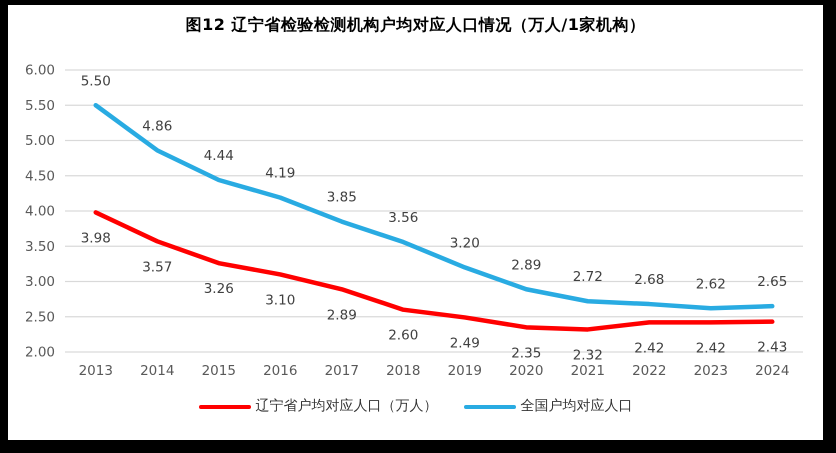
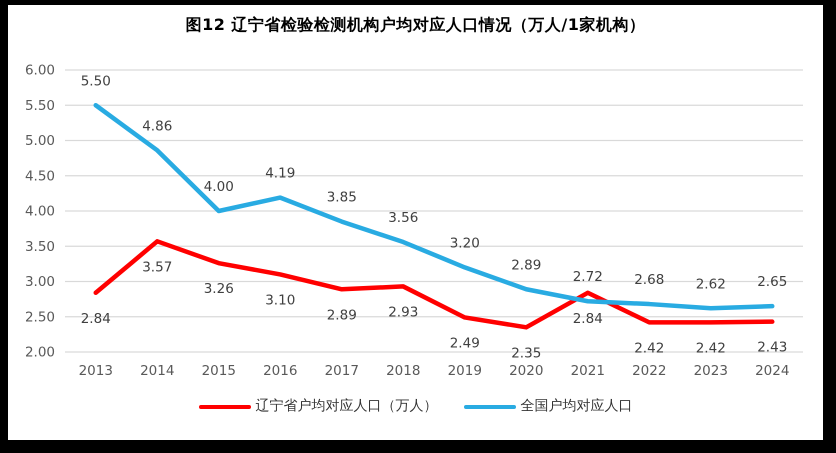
辽宁省户均对应人口（万人）/2013: 3.98 -> 2.84
全国户均对应人口/2015: 4.44 -> 4.00
辽宁省户均对应人口（万人）/2018: 2.60 -> 2.93
辽宁省户均对应人口（万人）/2021: 2.32 -> 2.84
